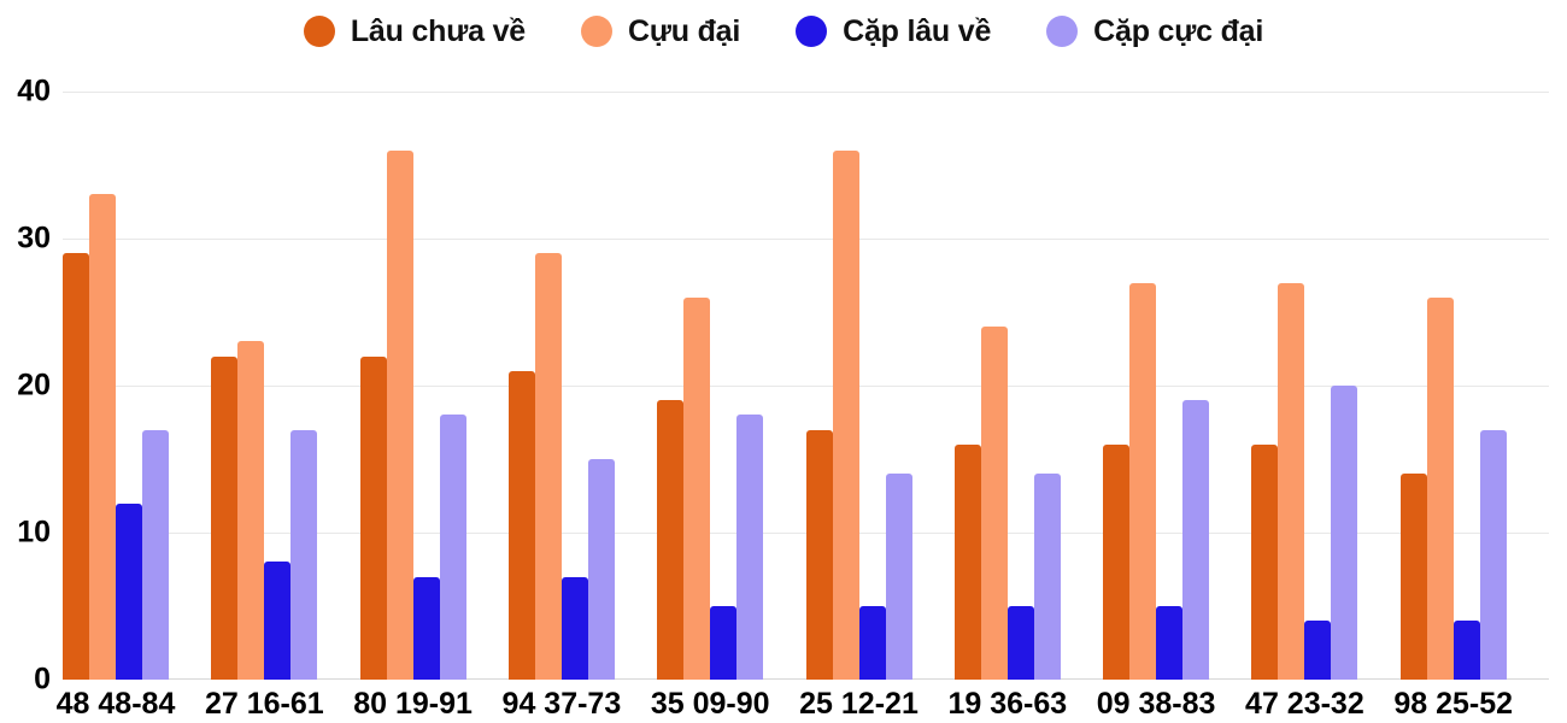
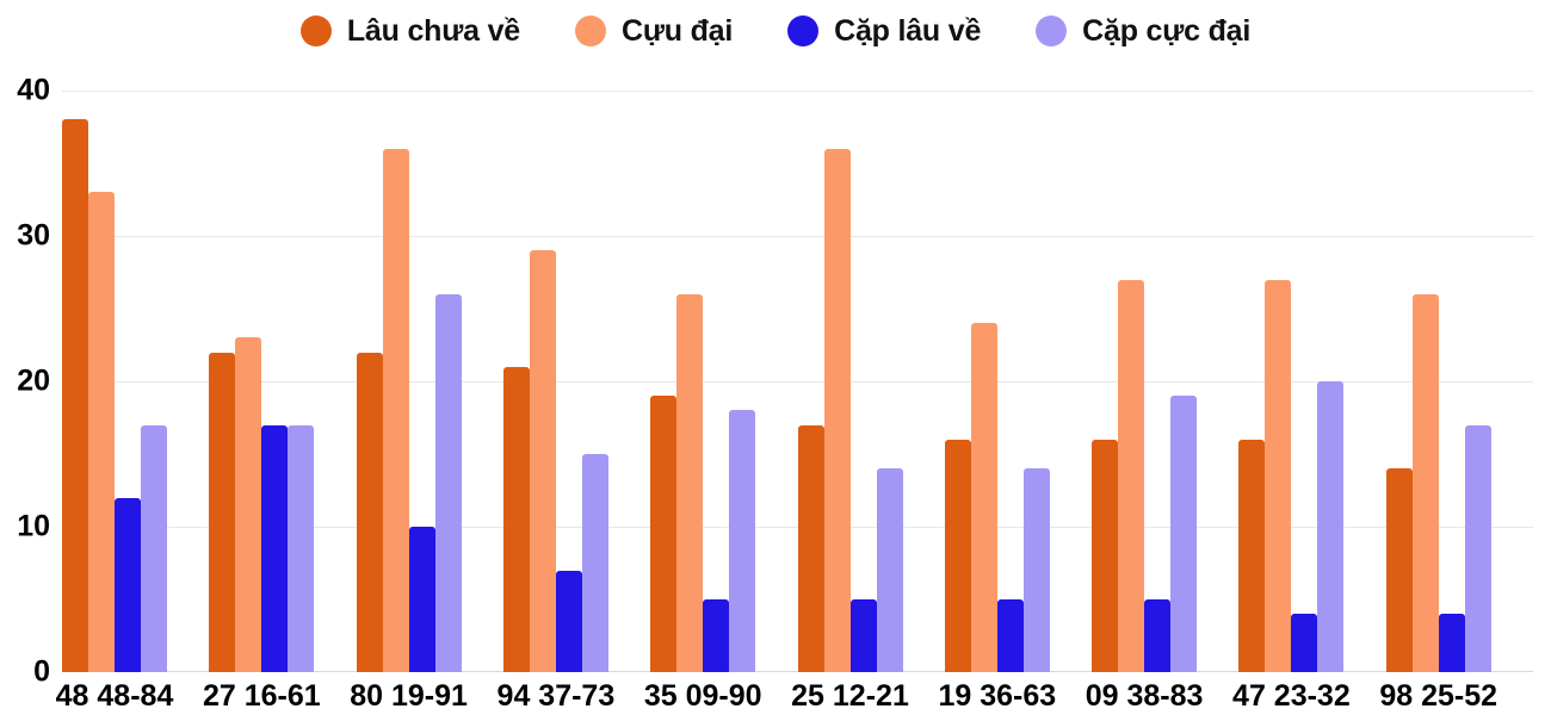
Lâu chưa về/48 48-84: 29 -> 38
Cặp lâu về/27 16-61: 8 -> 17
Cặp lâu về/80 19-91: 7 -> 10
Cặp cực đại/80 19-91: 18 -> 26
